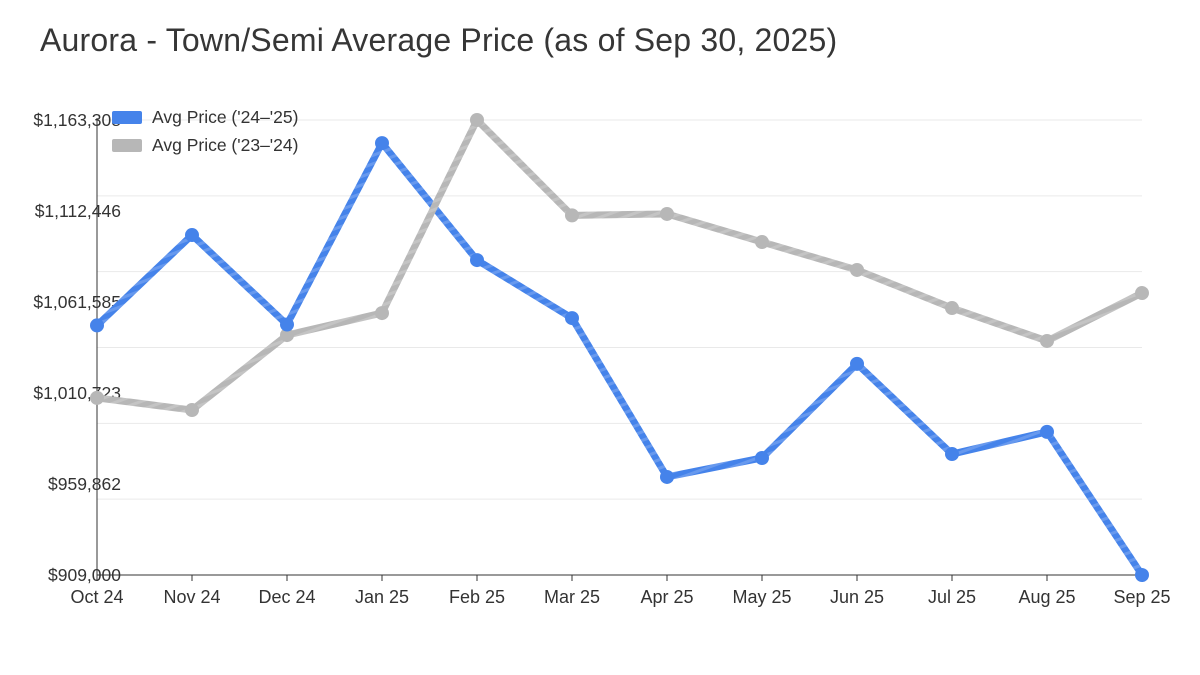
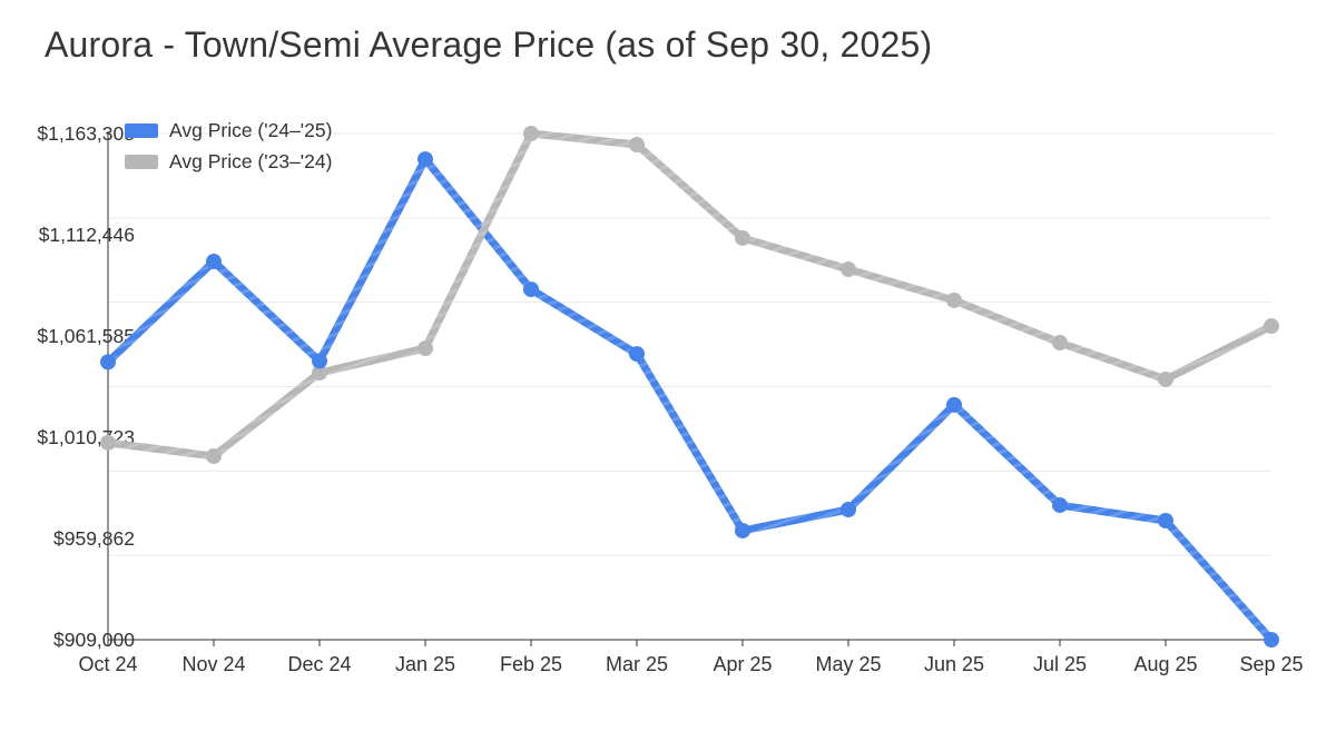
Avg Price ('23–'24)/Mar 25: $1110000 -> $1158000
Avg Price ('24–'25)/Aug 25: $989000 -> $969000
